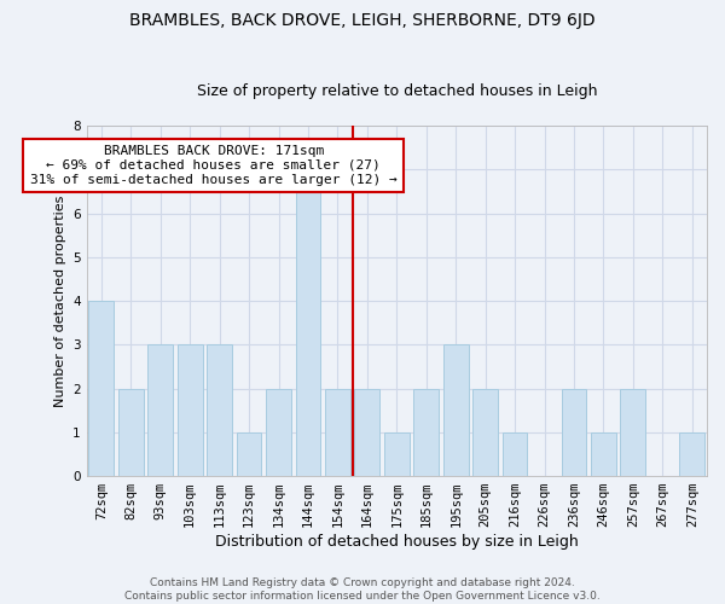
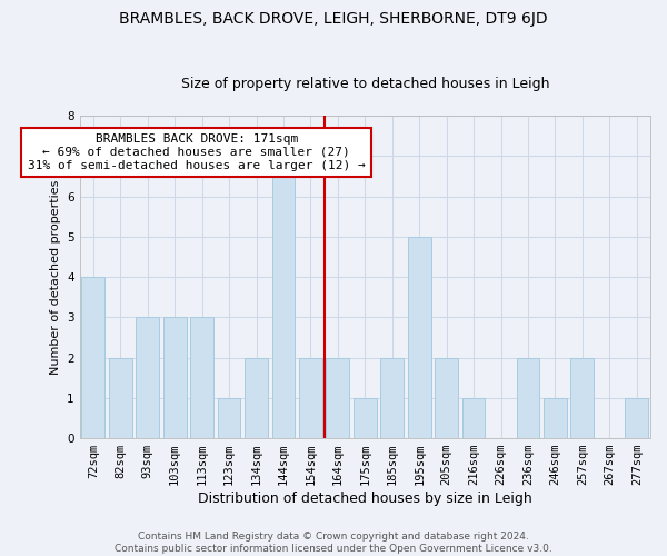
195sqm: 3 -> 5
